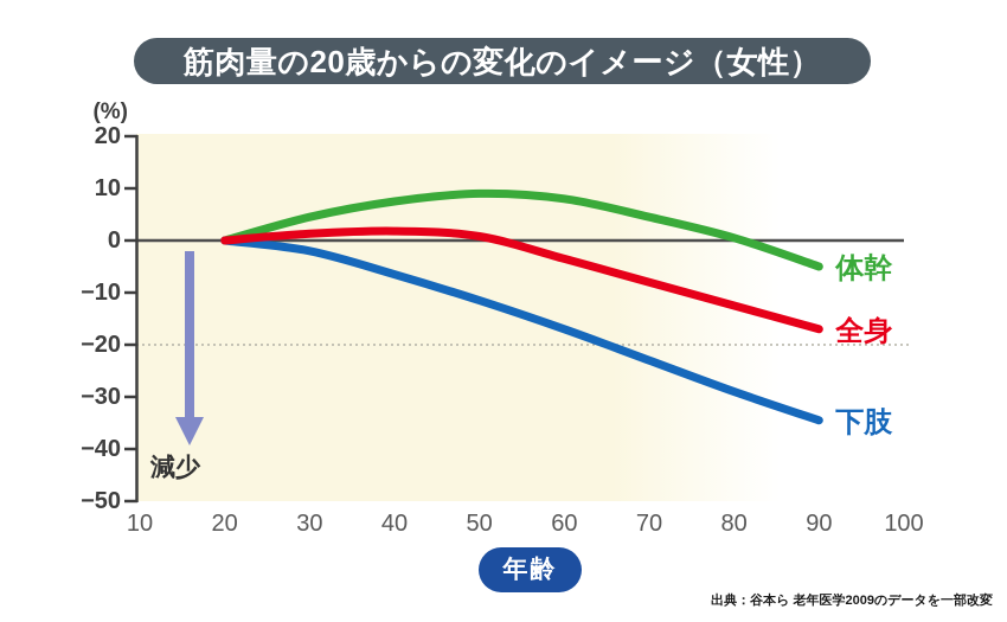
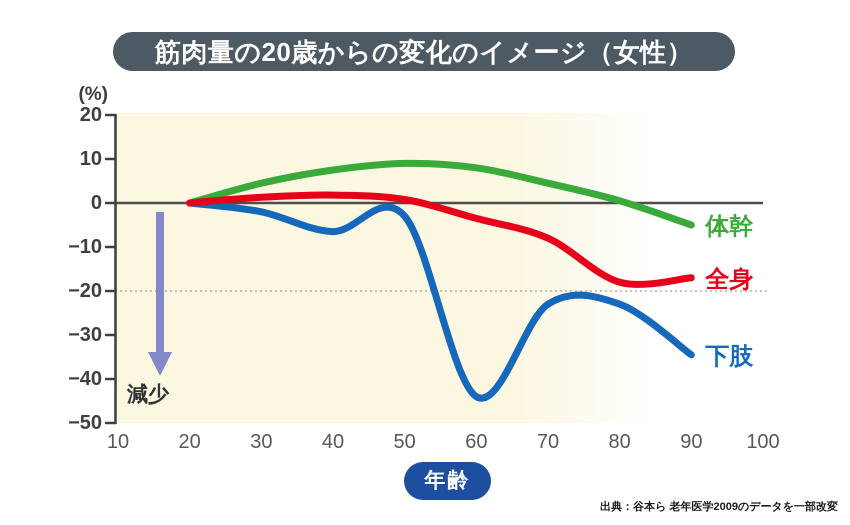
下肢/50: -12 -> -3
下肢/60: -17 -> -44
全身/80: -12 -> -18
下肢/80: -29 -> -23
